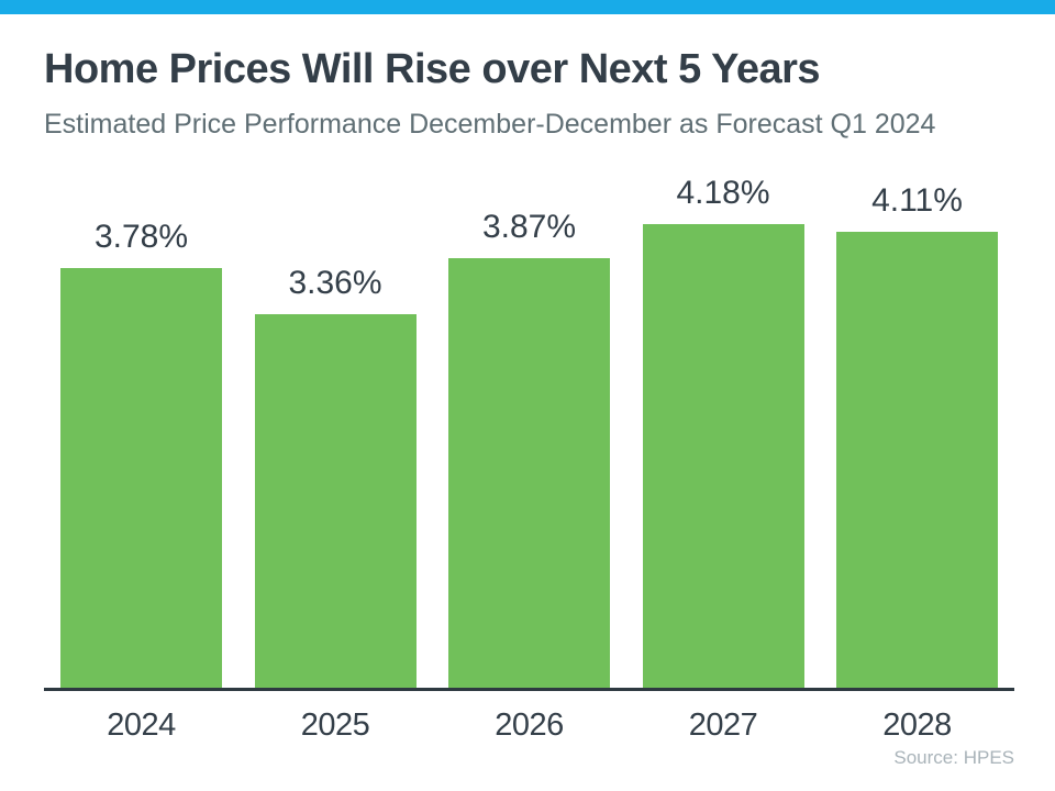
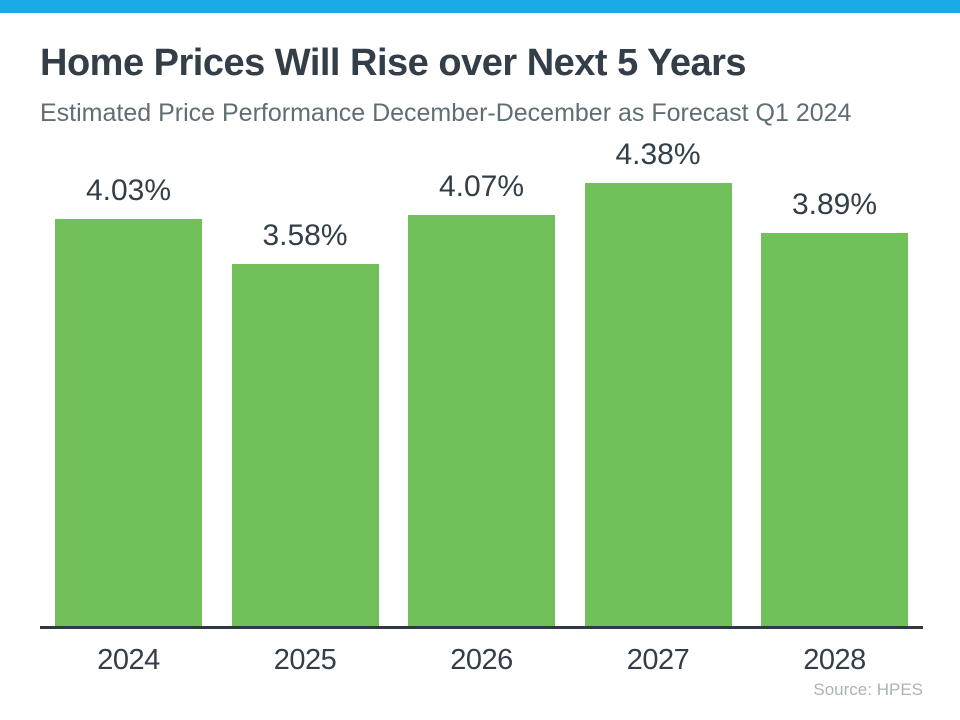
2024: 3.78% -> 4.03%
2025: 3.36% -> 3.58%
2026: 3.87% -> 4.07%
2027: 4.18% -> 4.38%
2028: 4.11% -> 3.89%
